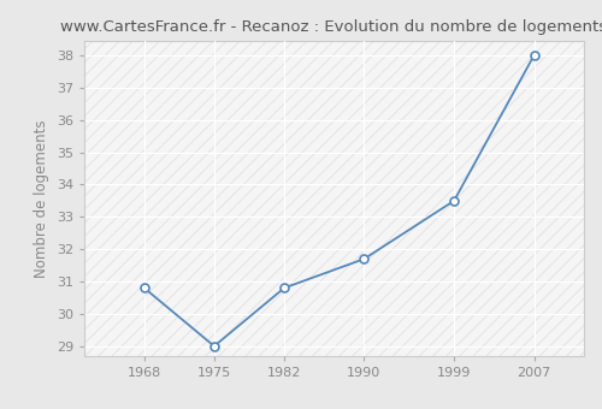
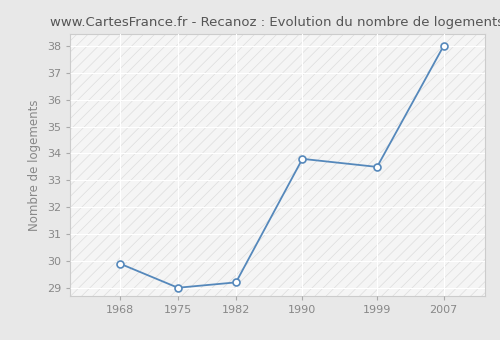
1968: 30.8 -> 29.9
1982: 30.8 -> 29.2
1990: 31.7 -> 33.8
